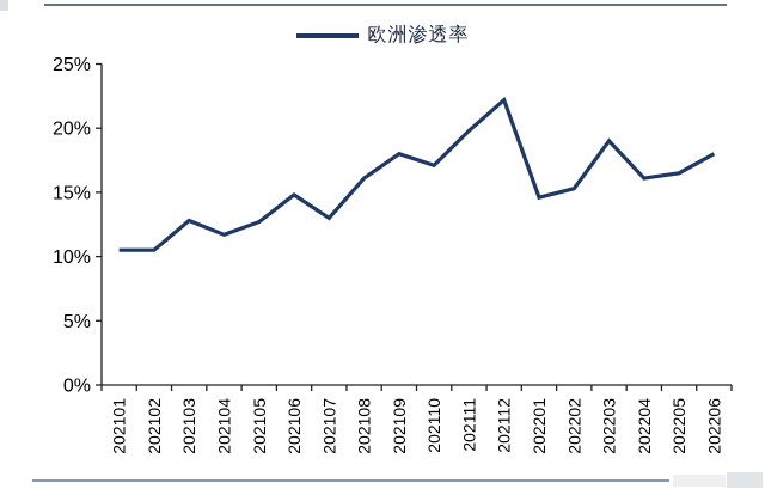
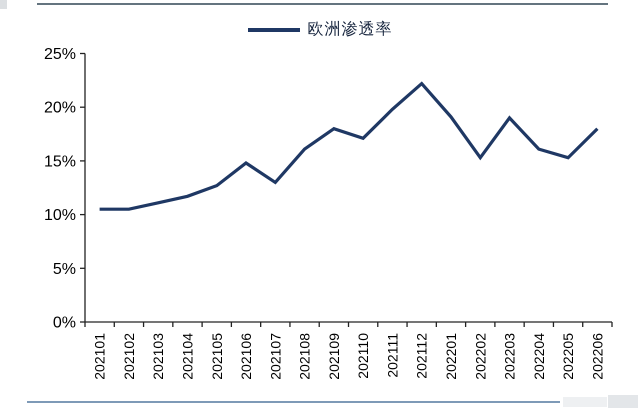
202103: 12.8% -> 11.1%
202201: 14.6% -> 19.1%
202205: 16.5% -> 15.3%
